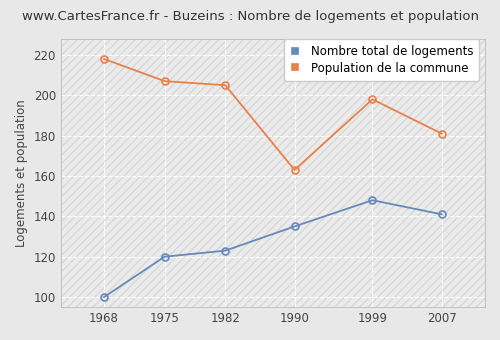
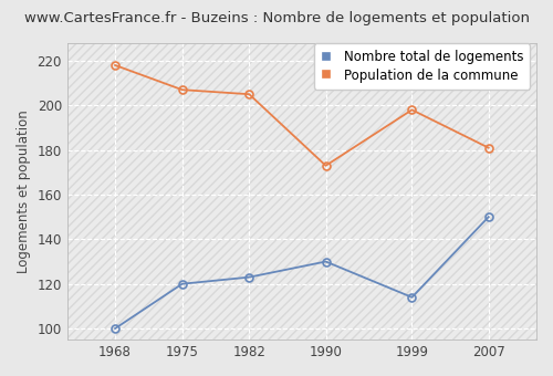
Nombre total de logements/1990: 135 -> 130
Population de la commune/1990: 163 -> 173
Nombre total de logements/1999: 148 -> 114
Nombre total de logements/2007: 141 -> 150
